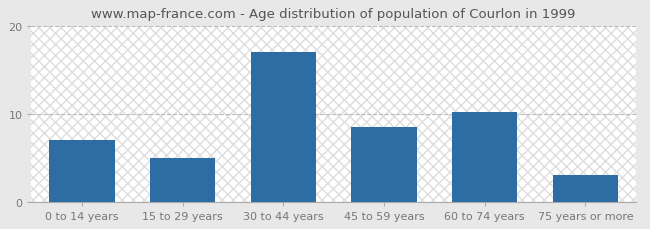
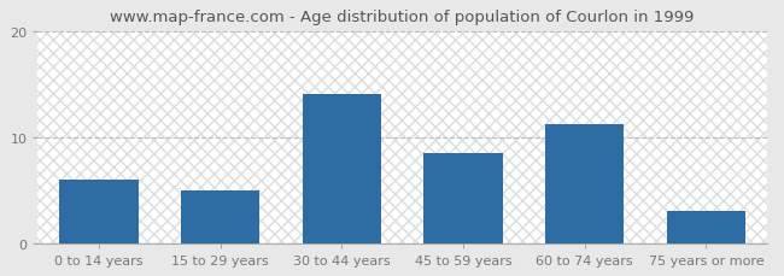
0 to 14 years: 7.0 -> 6.0
30 to 44 years: 17.0 -> 14.0
60 to 74 years: 10.2 -> 11.2
